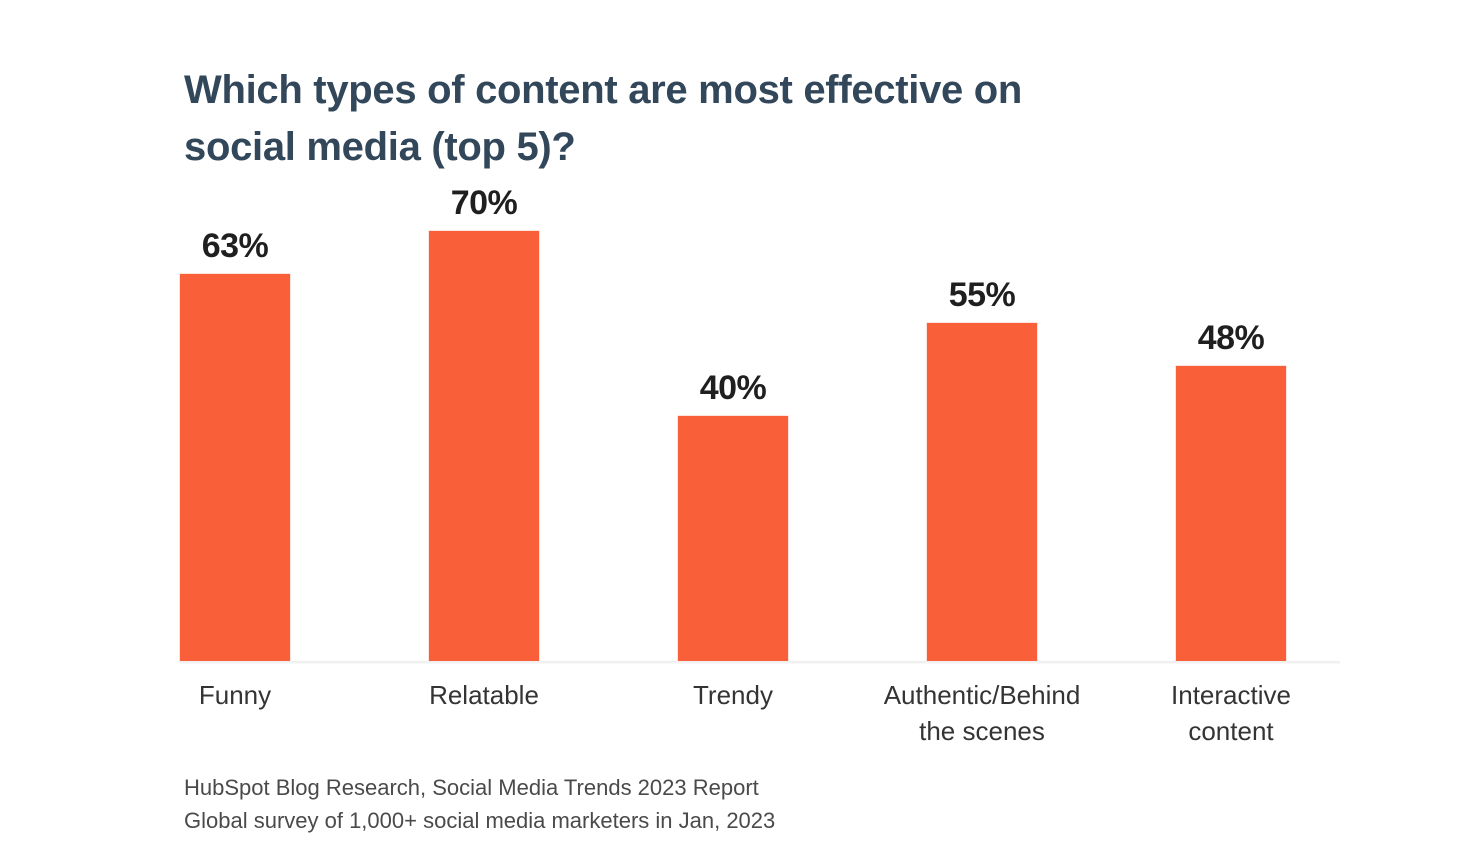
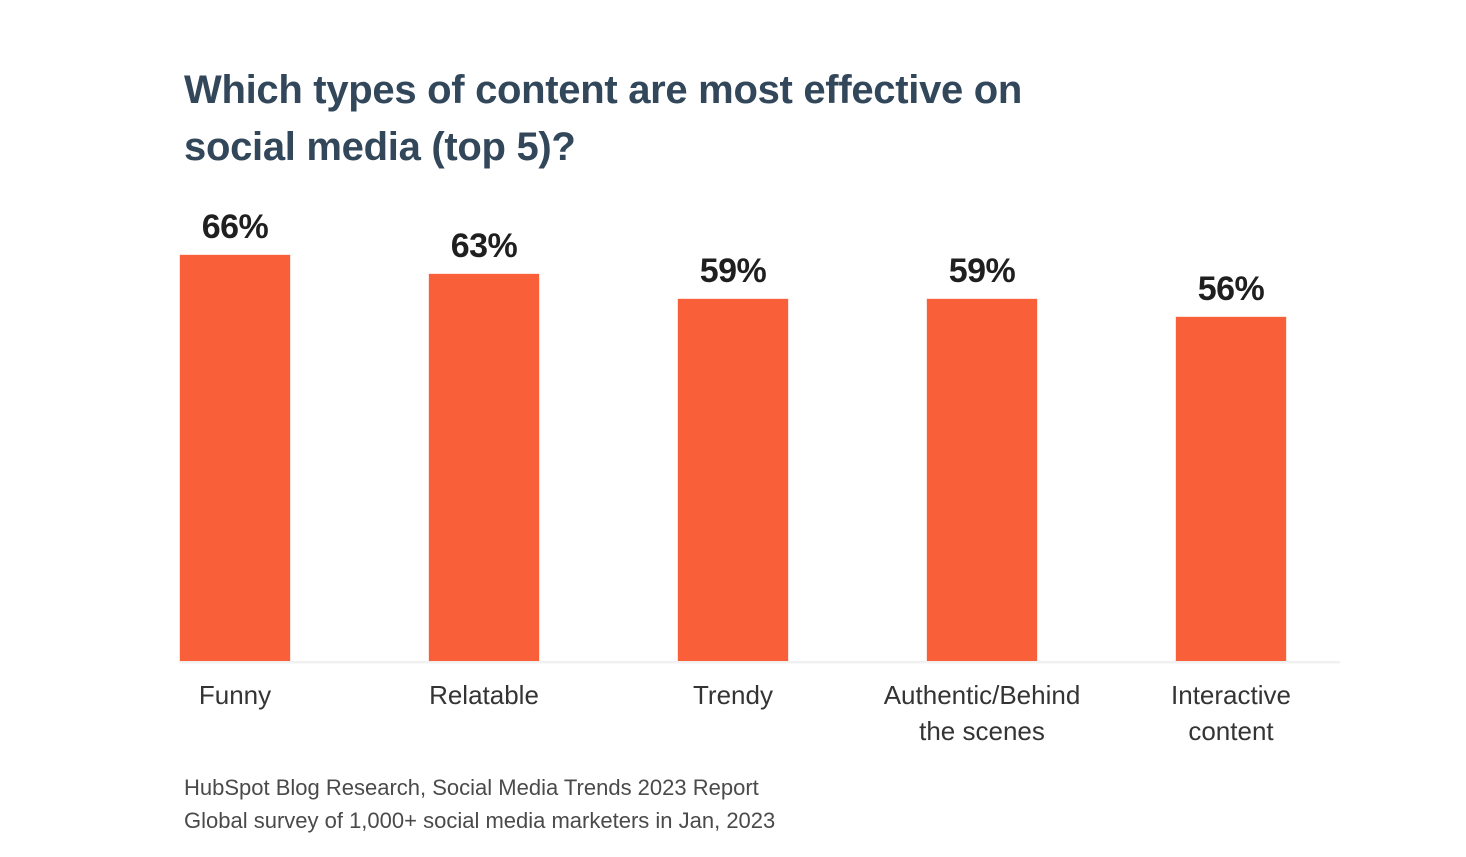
Funny: 63% -> 66%
Relatable: 70% -> 63%
Trendy: 40% -> 59%
Authentic/Behind the scenes: 55% -> 59%
Interactive content: 48% -> 56%
